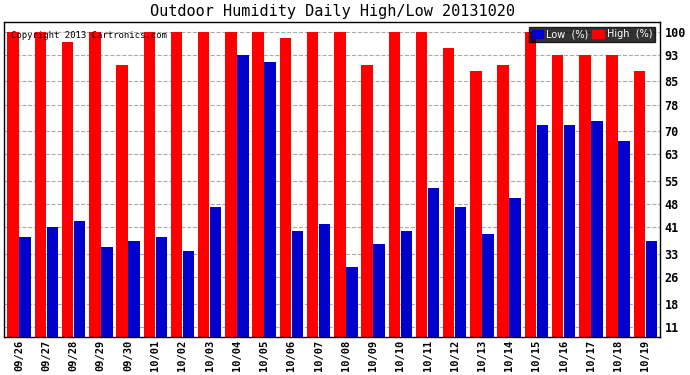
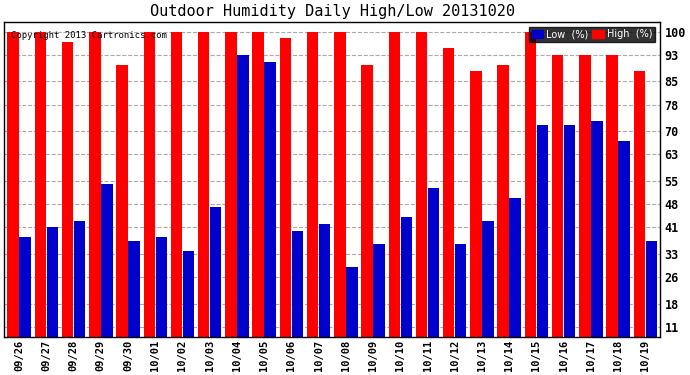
Low (%)/09/29: 35 -> 54
Low (%)/10/10: 40 -> 44
Low (%)/10/12: 47 -> 36
Low (%)/10/13: 39 -> 43
